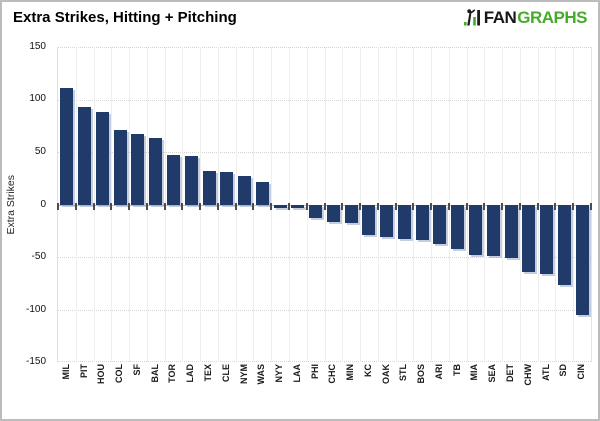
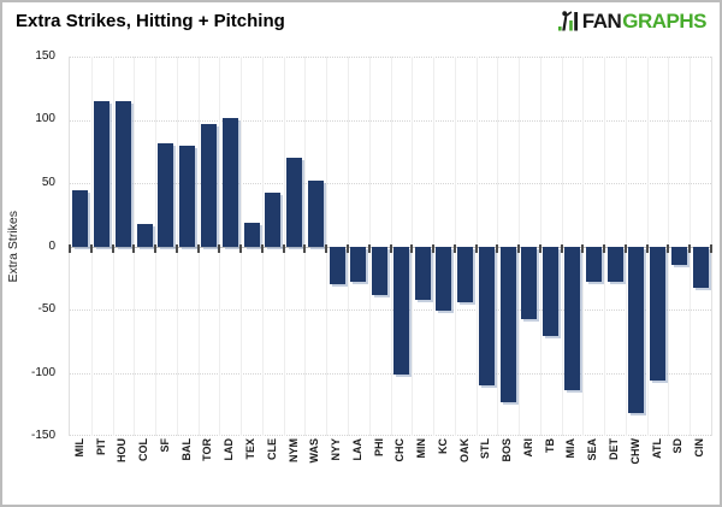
MIL: 111 -> 44
PIT: 93 -> 115
HOU: 88 -> 115
COL: 71 -> 18
SF: 67 -> 81
BAL: 63 -> 80
TOR: 47 -> 97
LAD: 46 -> 101
TEX: 32 -> 19
CLE: 31 -> 42
NYM: 27 -> 70
WAS: 21 -> 52
NYY: -3 -> -30
LAA: -3 -> -28
PHI: -13 -> -39
CHC: -17 -> -101
MIN: -18 -> -42
KC: -29 -> -51
OAK: -31 -> -44
STL: -33 -> -110
BOS: -34 -> -123
ARI: -38 -> -58
TB: -42 -> -71
MIA: -48 -> -114
SEA: -49 -> -28
DET: -51 -> -28
CHW: -64 -> -132
ATL: -66 -> -106
SD: -77 -> -15
CIN: -105 -> -33
